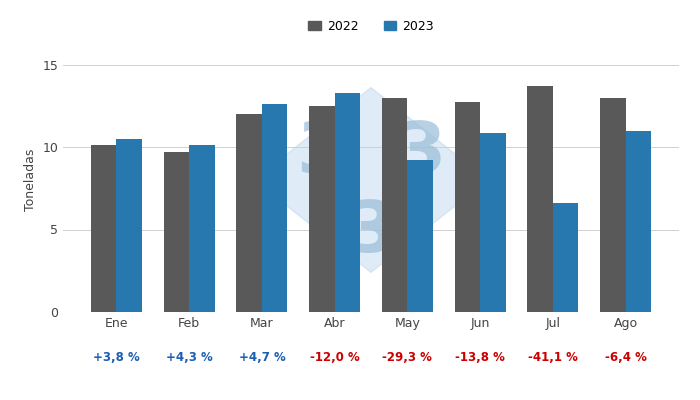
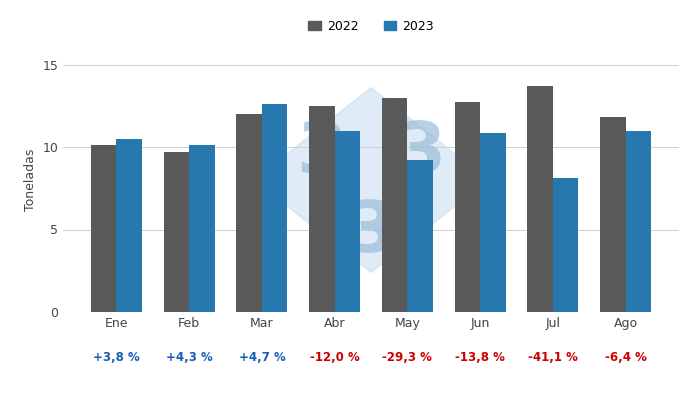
2023/Abr: 13.3 -> 11.0
2023/Jul: 6.6 -> 8.1
2022/Ago: 13.0 -> 11.8
